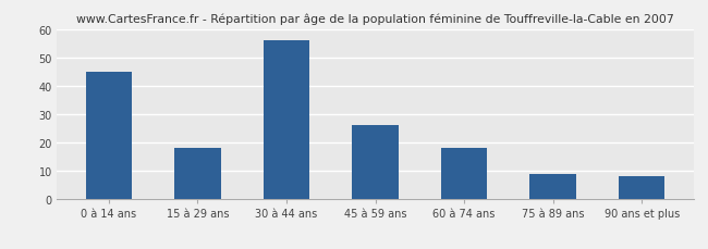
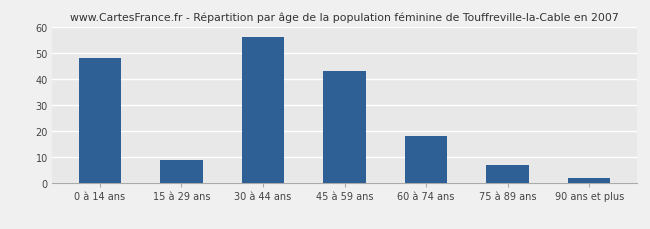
0 à 14 ans: 45 -> 48
15 à 29 ans: 18 -> 9
45 à 59 ans: 26 -> 43
75 à 89 ans: 9 -> 7
90 ans et plus: 8 -> 2
